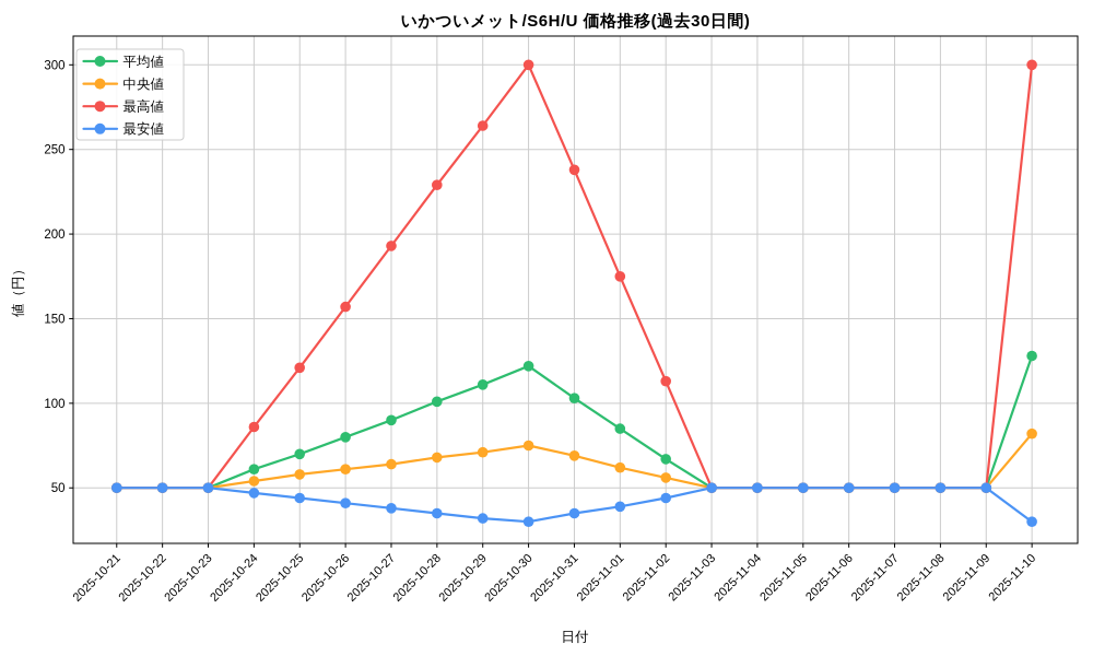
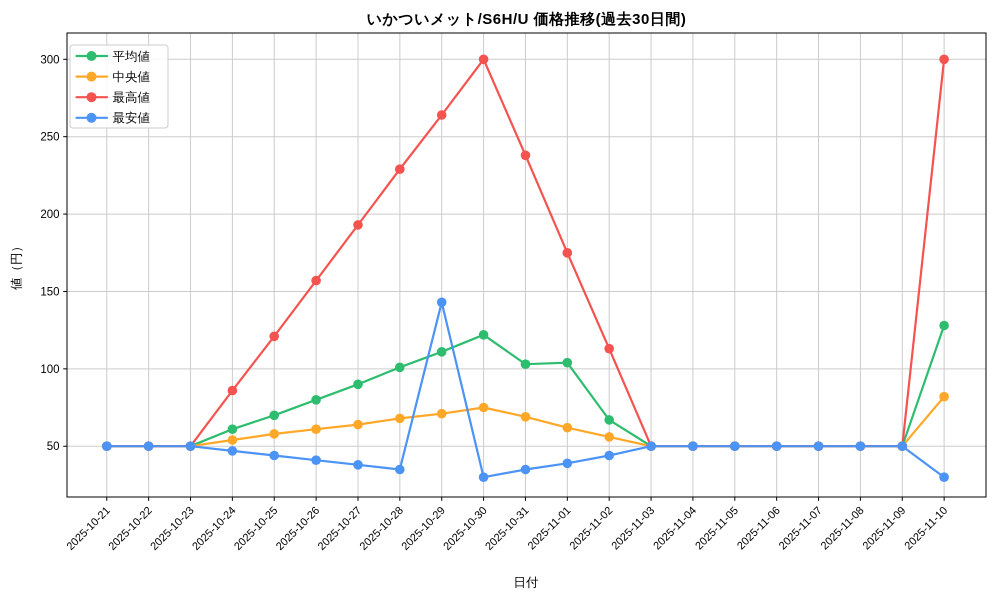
最安値/2025-10-29: 32 -> 143
平均値/2025-11-01: 85 -> 104
